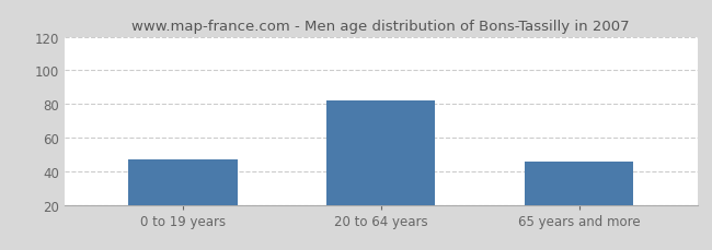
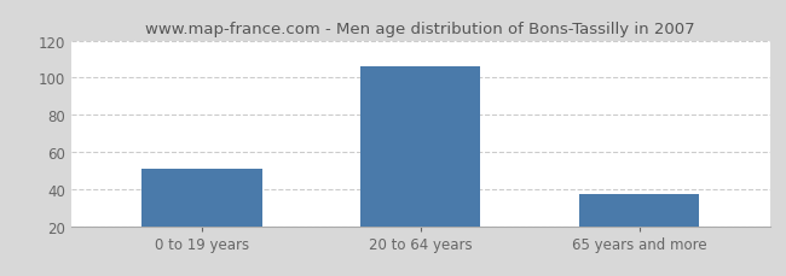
0 to 19 years: 47 -> 51
20 to 64 years: 82 -> 106
65 years and more: 46 -> 37
